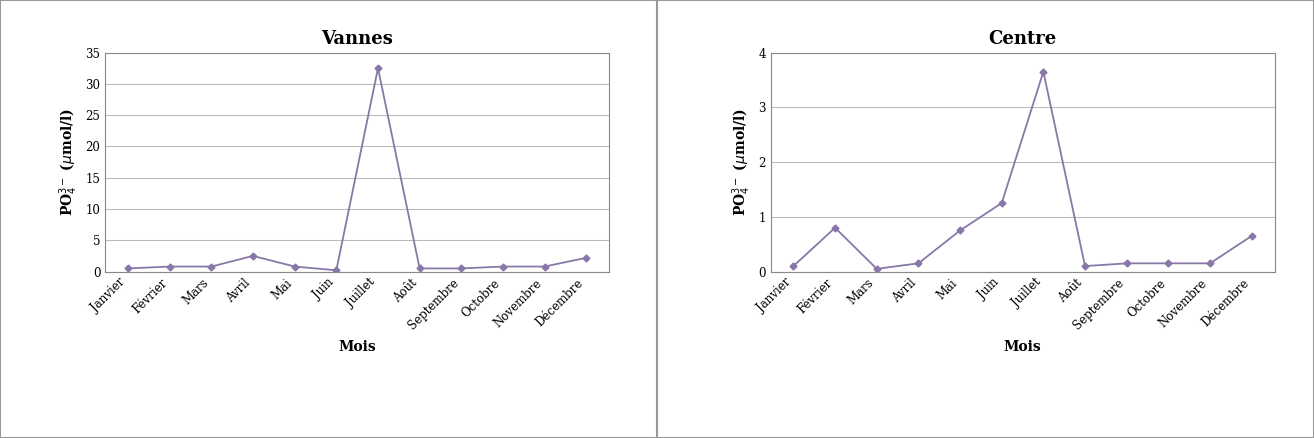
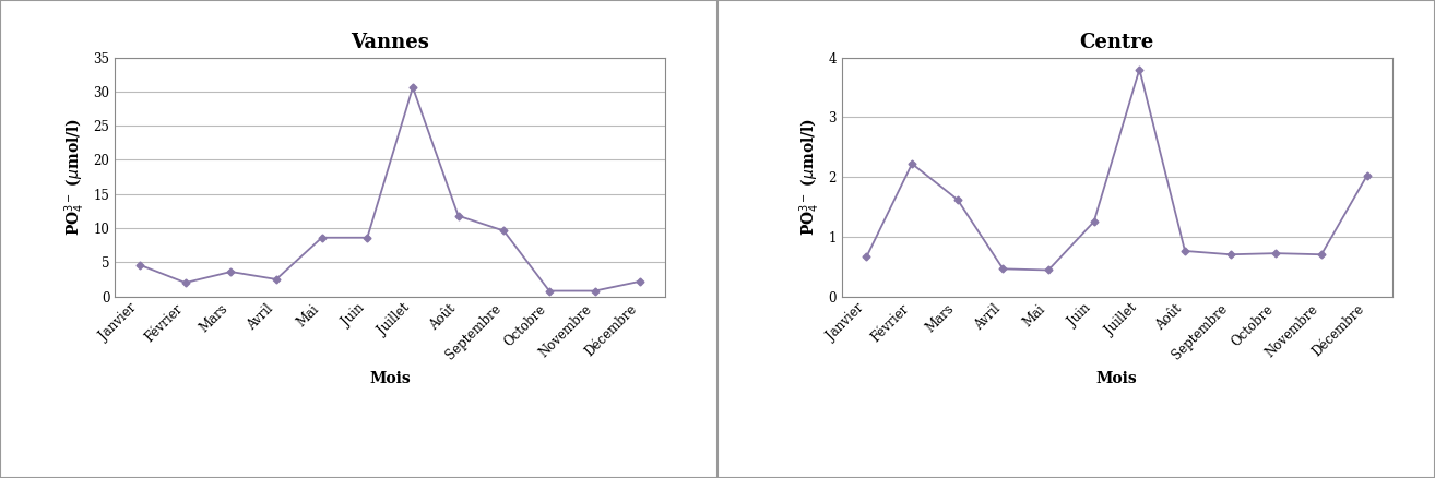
Vannes/Janvier: 0.5 -> 4.6
Vannes/Février: 0.8 -> 2.0
Vannes/Mars: 0.8 -> 3.6
Vannes/Mai: 0.8 -> 8.6
Vannes/Juin: 0.2 -> 8.6
Vannes/Juillet: 32.5 -> 30.6
Vannes/Août: 0.5 -> 11.8
Vannes/Septembre: 0.5 -> 9.6
Centre/Janvier: 0.10 -> 0.66
Centre/Février: 0.80 -> 2.22
Centre/Mars: 0.05 -> 1.62
Centre/Avril: 0.15 -> 0.46
Centre/Mai: 0.75 -> 0.44
Centre/Juillet: 3.65 -> 3.80
Centre/Août: 0.10 -> 0.76
Centre/Septembre: 0.15 -> 0.70
Centre/Octobre: 0.15 -> 0.72
Centre/Novembre: 0.15 -> 0.70
Centre/Décembre: 0.65 -> 2.02
